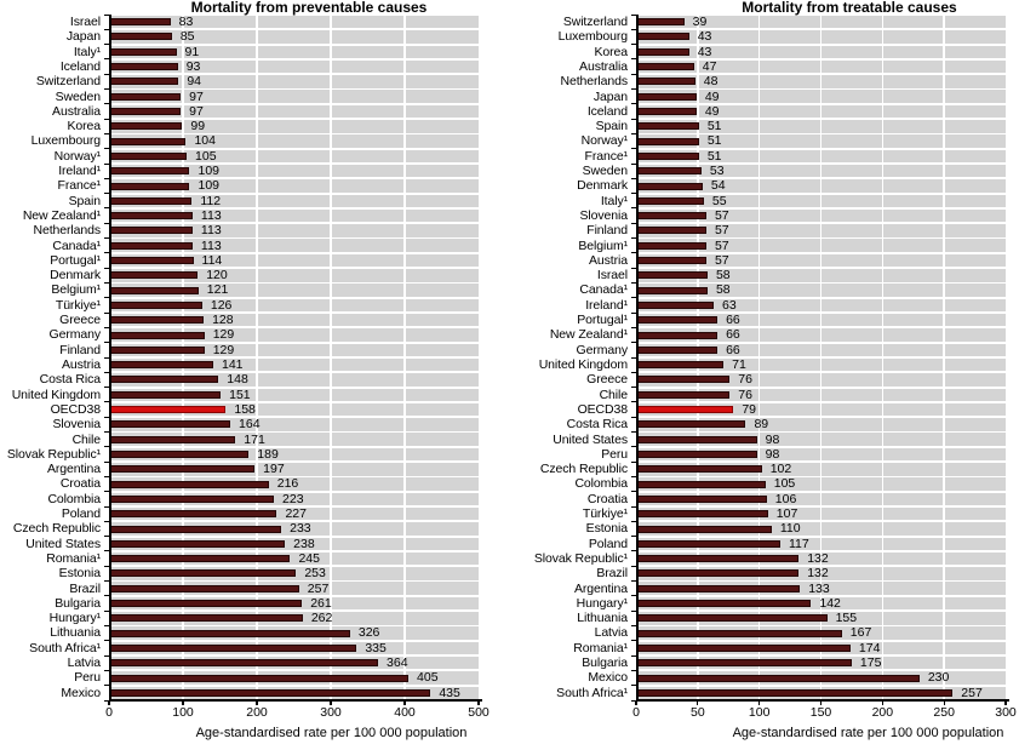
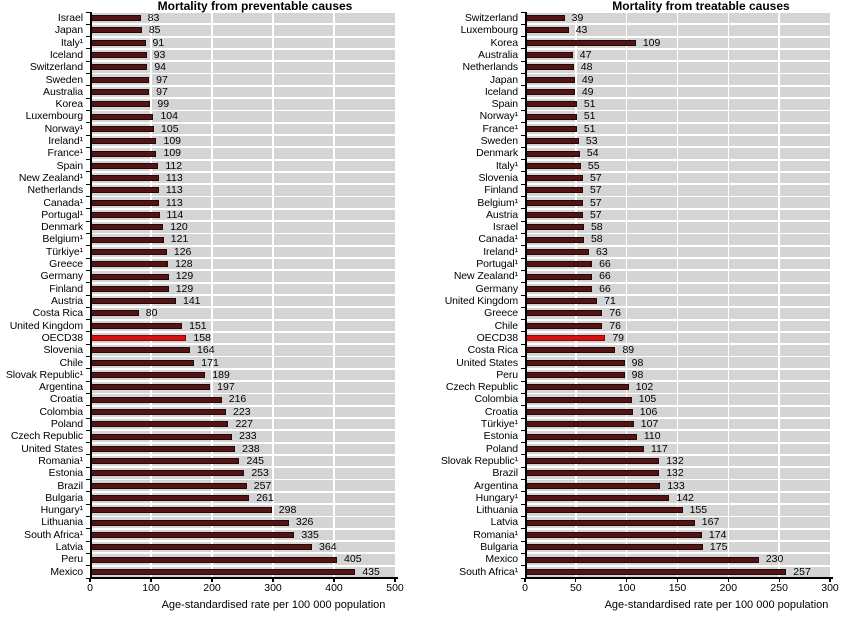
Mortality from preventable causes/Costa Rica: 148 -> 80
Mortality from preventable causes/Hungary¹: 262 -> 298
Mortality from treatable causes/Korea: 43 -> 109
